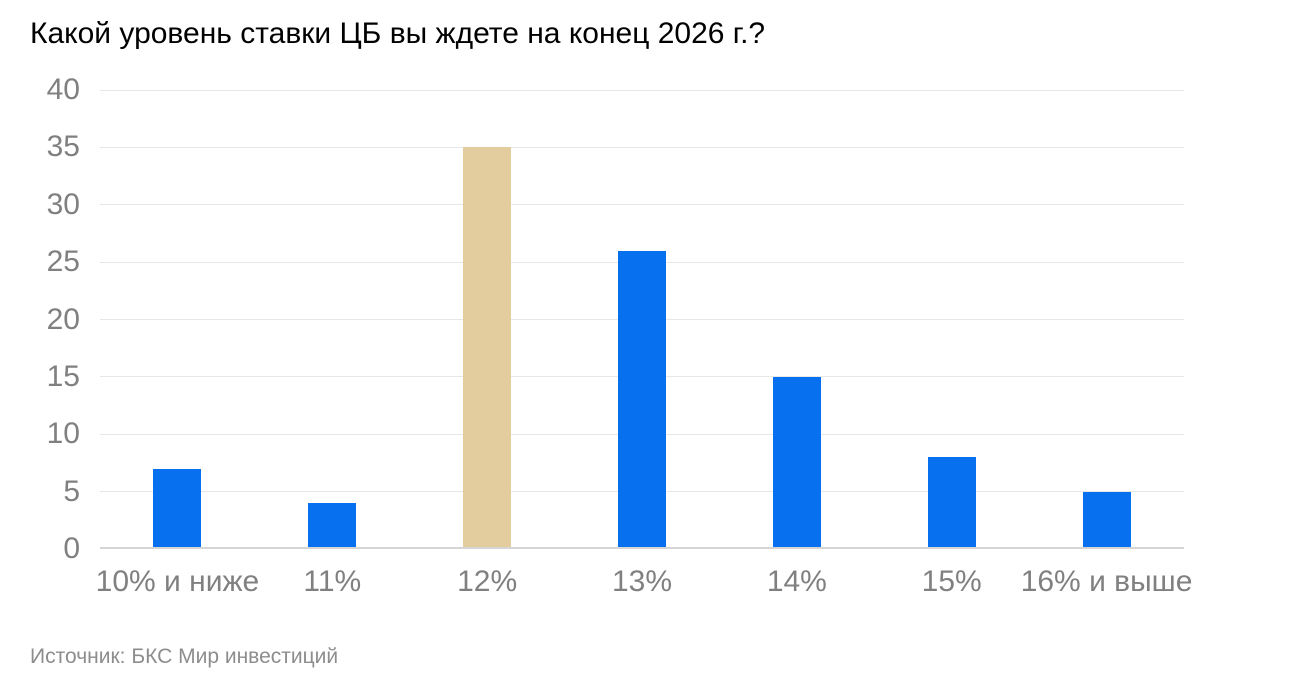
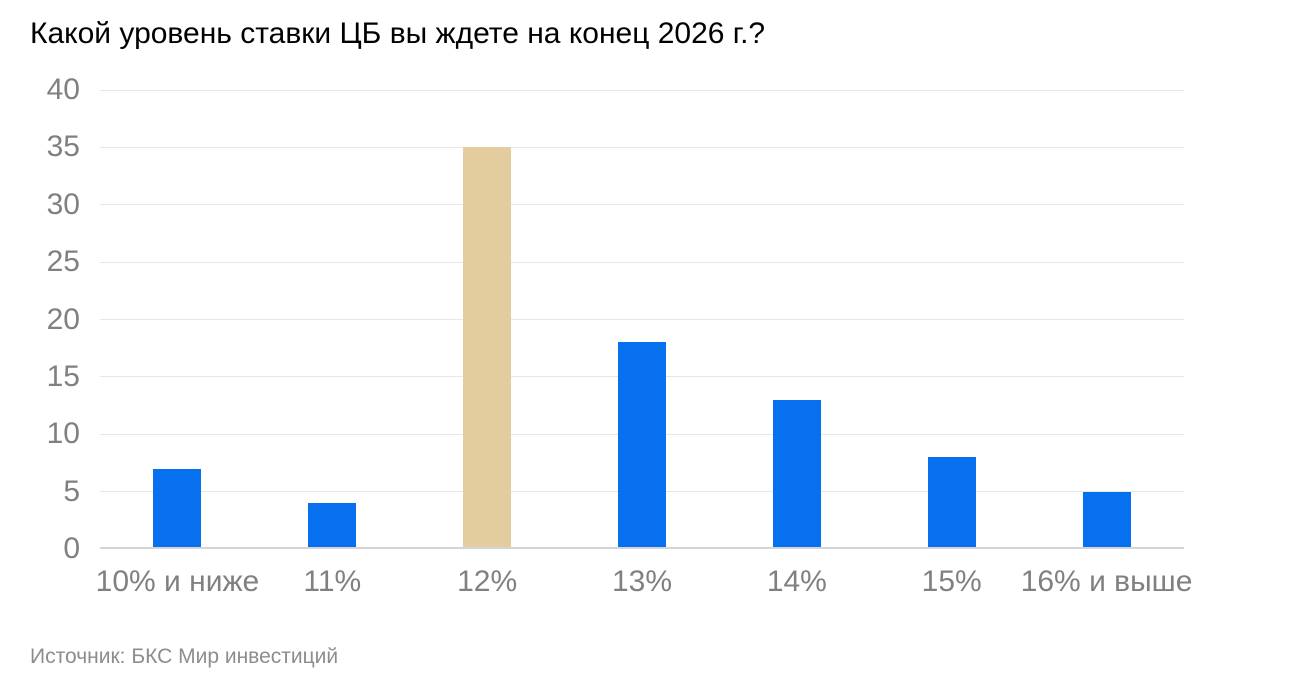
13%: 26 -> 18
14%: 15 -> 13
